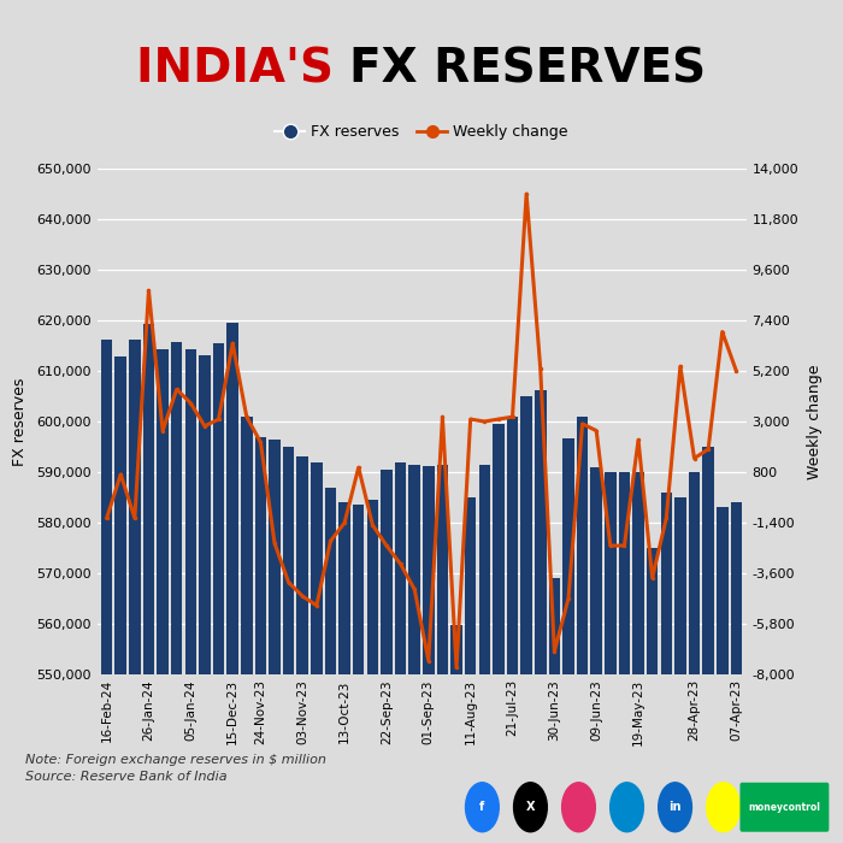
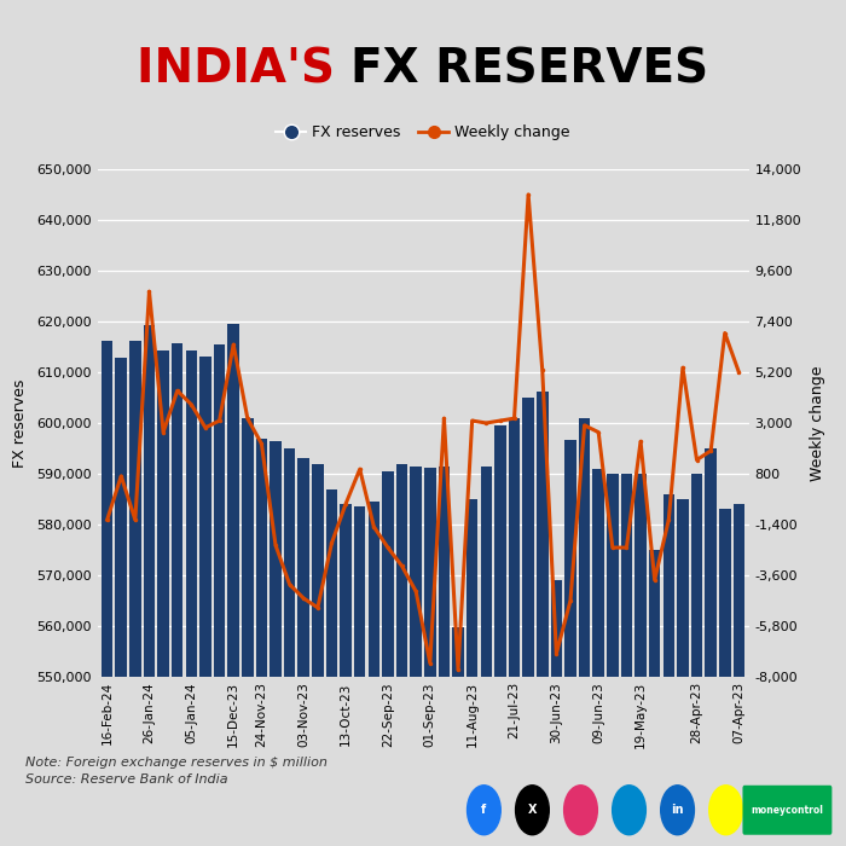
Weekly change/13-Oct-23: -1,400 -> -500
